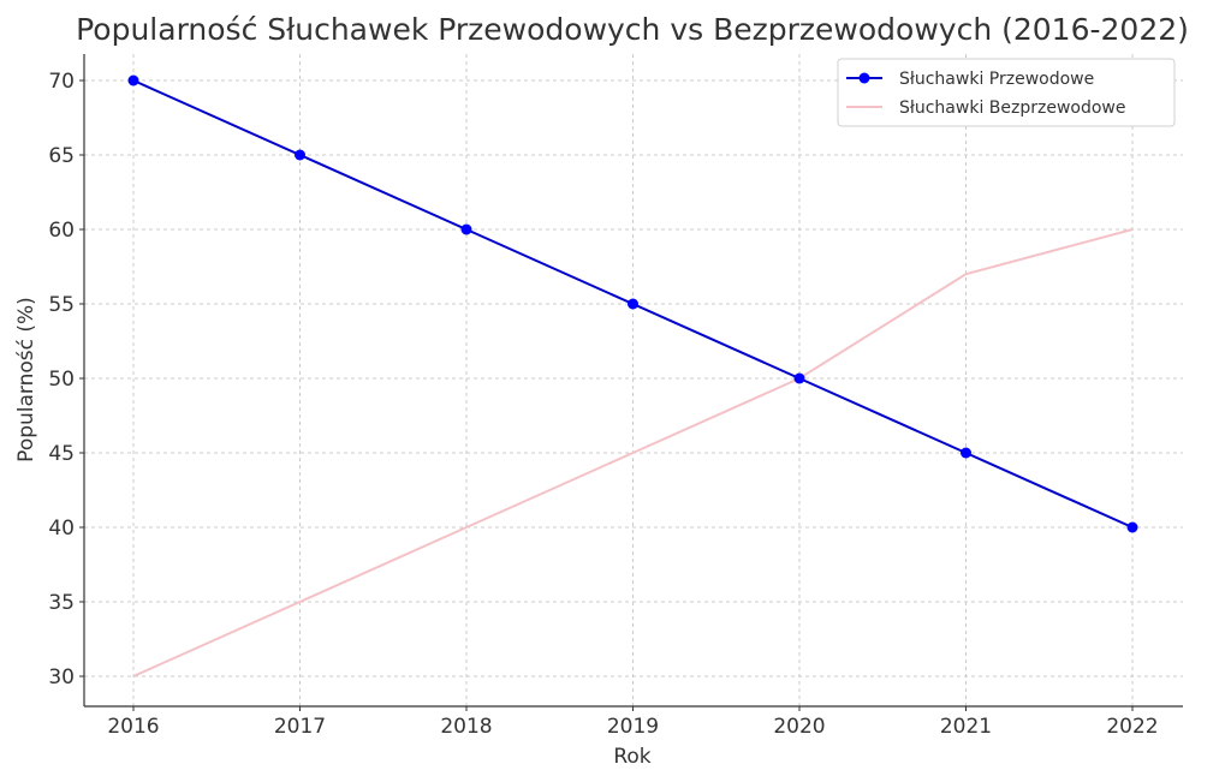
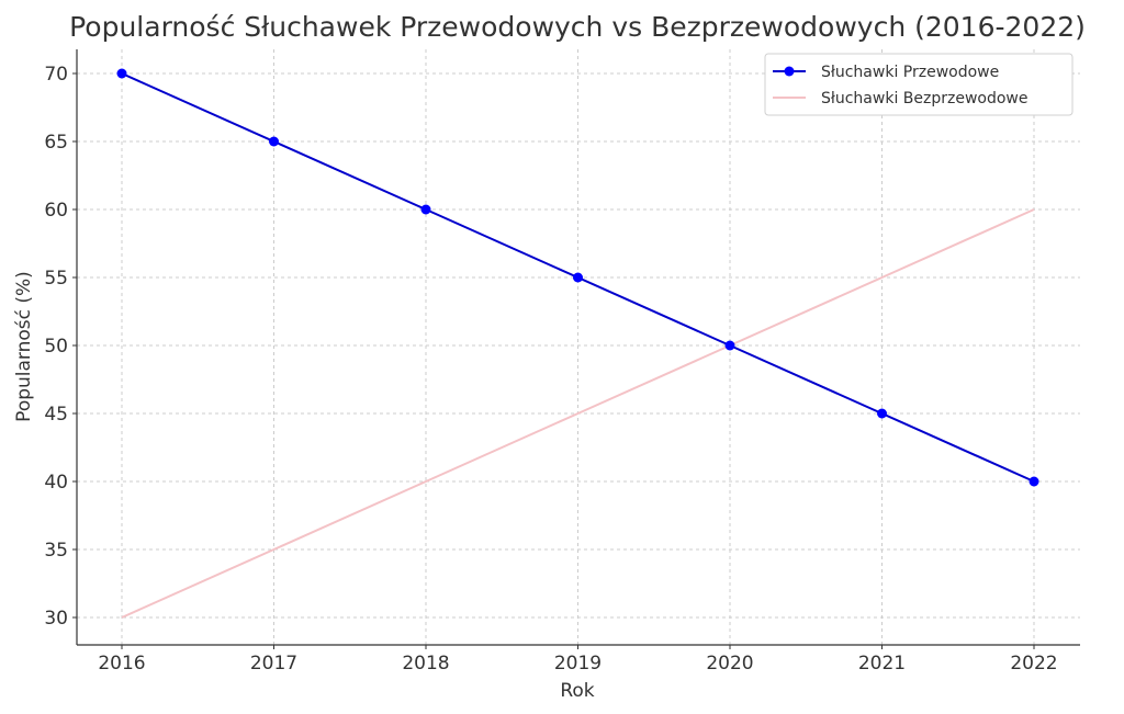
Słuchawki Bezprzewodowe/2021: 57 -> 55
